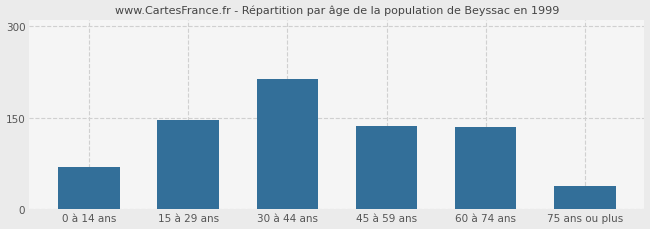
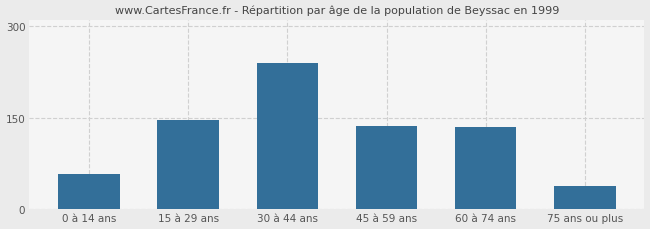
0 à 14 ans: 70 -> 58
30 à 44 ans: 214 -> 240
